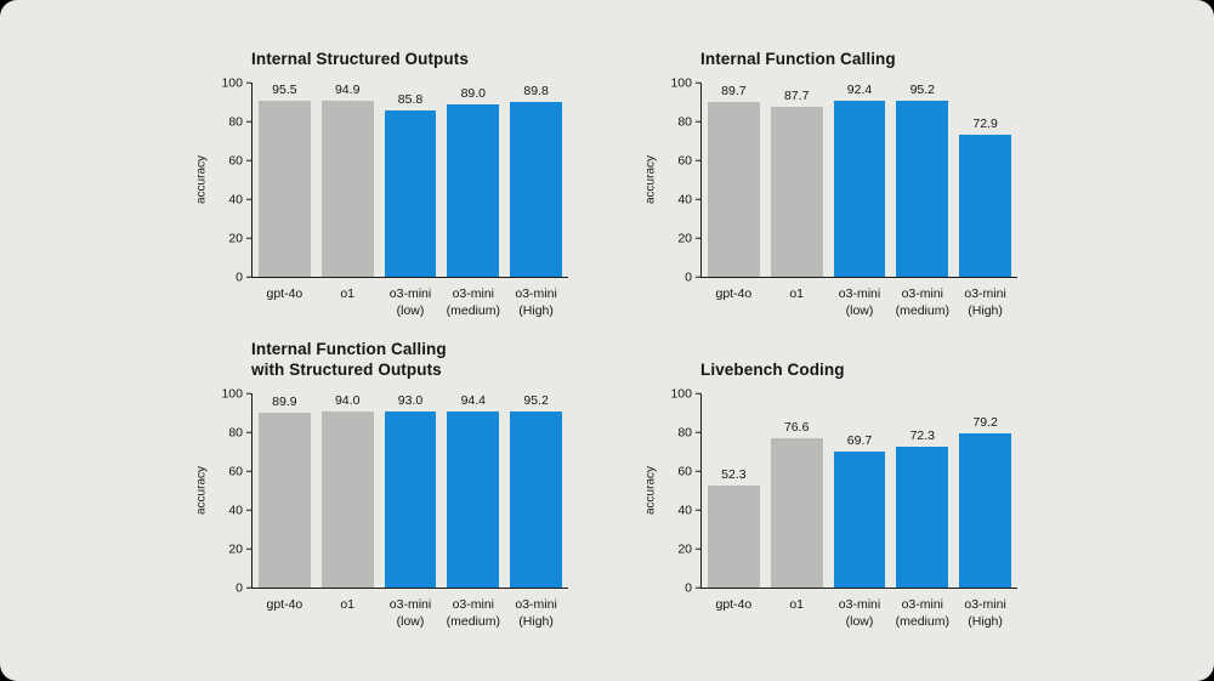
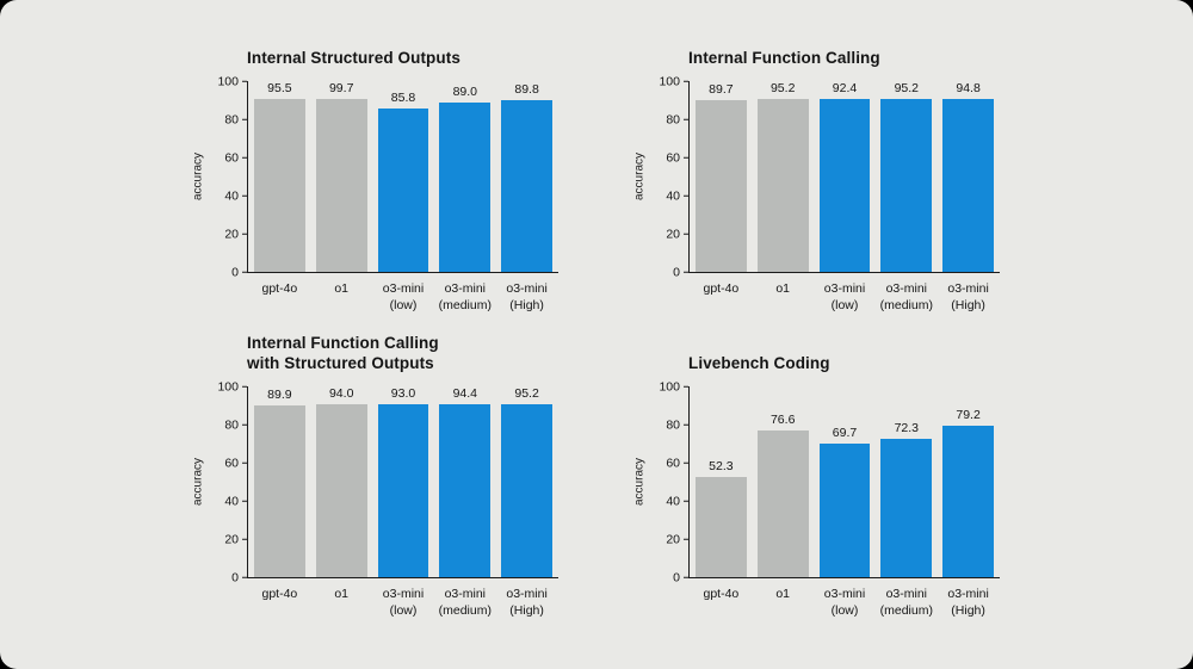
Internal Structured Outputs/o1: 94.9 -> 99.7
Internal Function Calling/o1: 87.7 -> 95.2
Internal Function Calling/o3-mini (High): 72.9 -> 94.8
